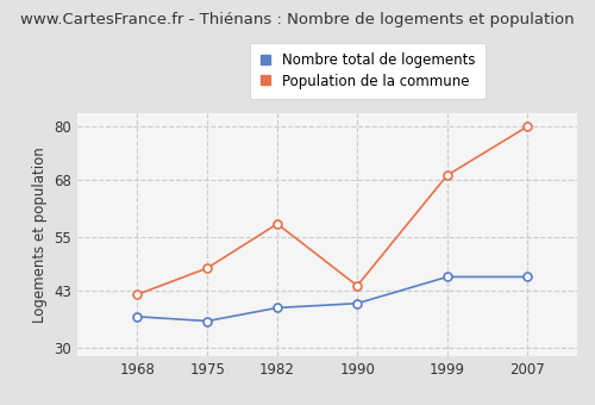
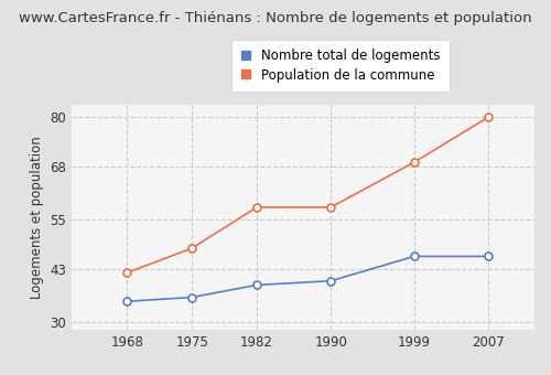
Nombre total de logements/1968: 37 -> 35
Population de la commune/1990: 44 -> 58
